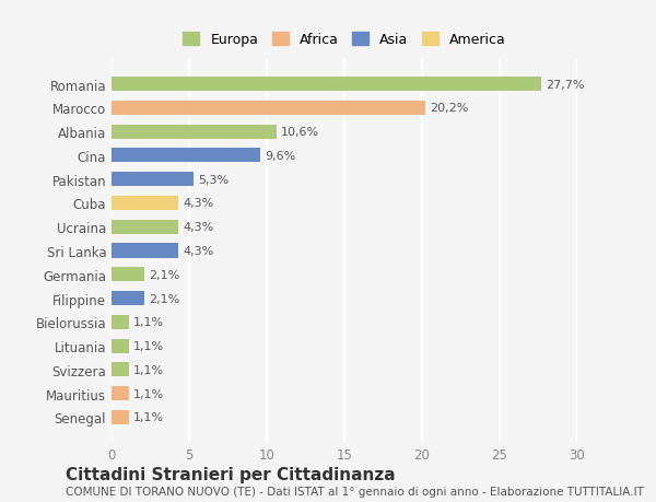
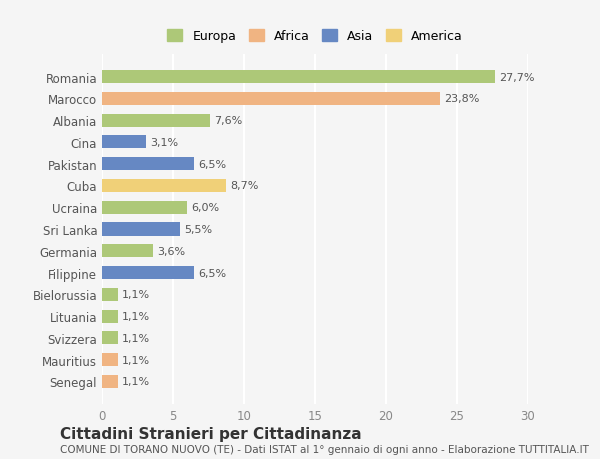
Marocco: 20,2% -> 23,8%
Albania: 10,6% -> 7,6%
Cina: 9,6% -> 3,1%
Pakistan: 5,3% -> 6,5%
Cuba: 4,3% -> 8,7%
Ucraina: 4,3% -> 6,0%
Sri Lanka: 4,3% -> 5,5%
Germania: 2,1% -> 3,6%
Filippine: 2,1% -> 6,5%
